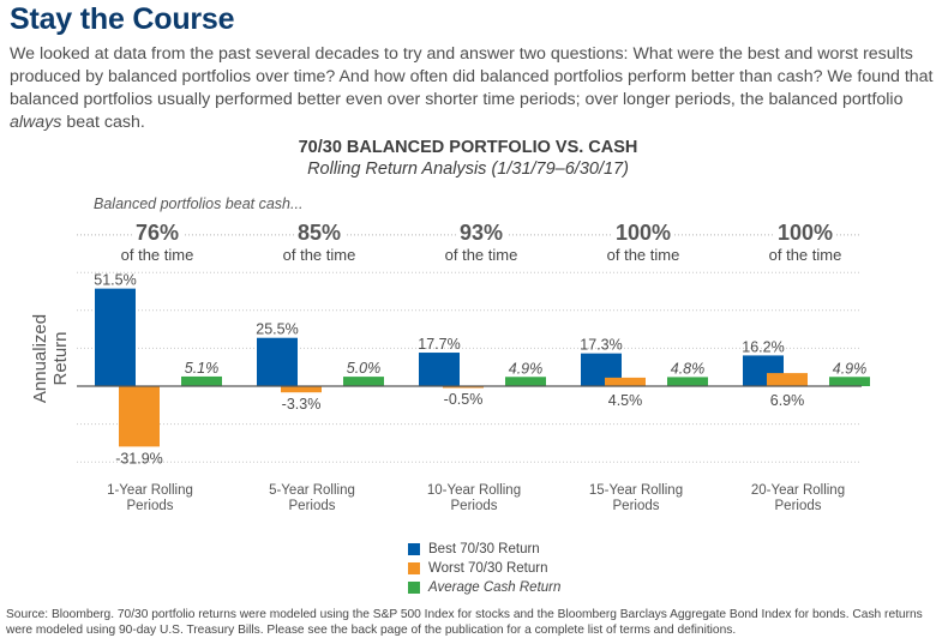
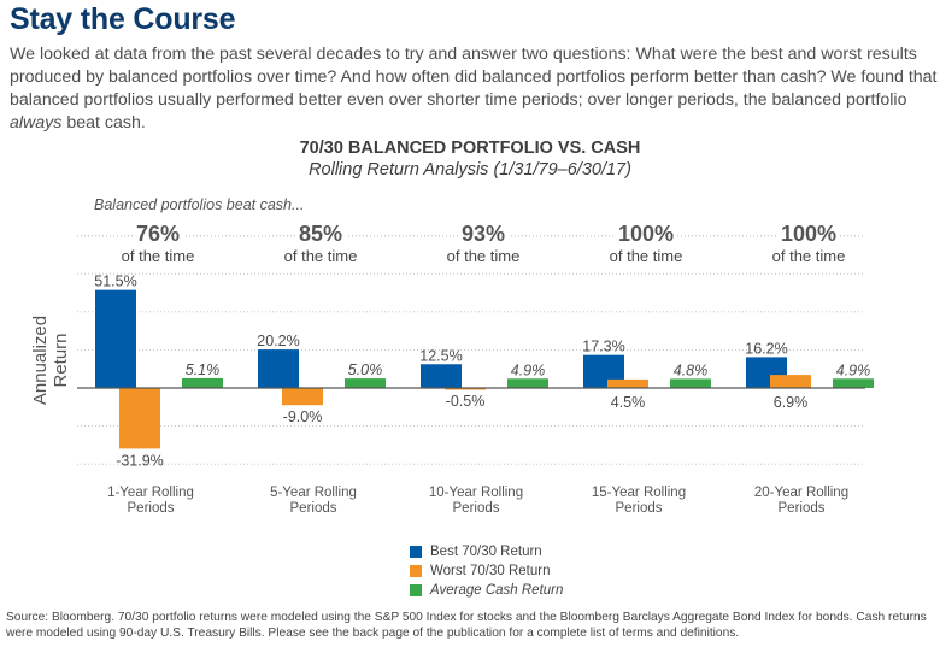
Best 70/30 Return/5-Year Rolling Periods: 25.5% -> 20.2%
Worst 70/30 Return/5-Year Rolling Periods: -3.3% -> -9.0%
Best 70/30 Return/10-Year Rolling Periods: 17.7% -> 12.5%
